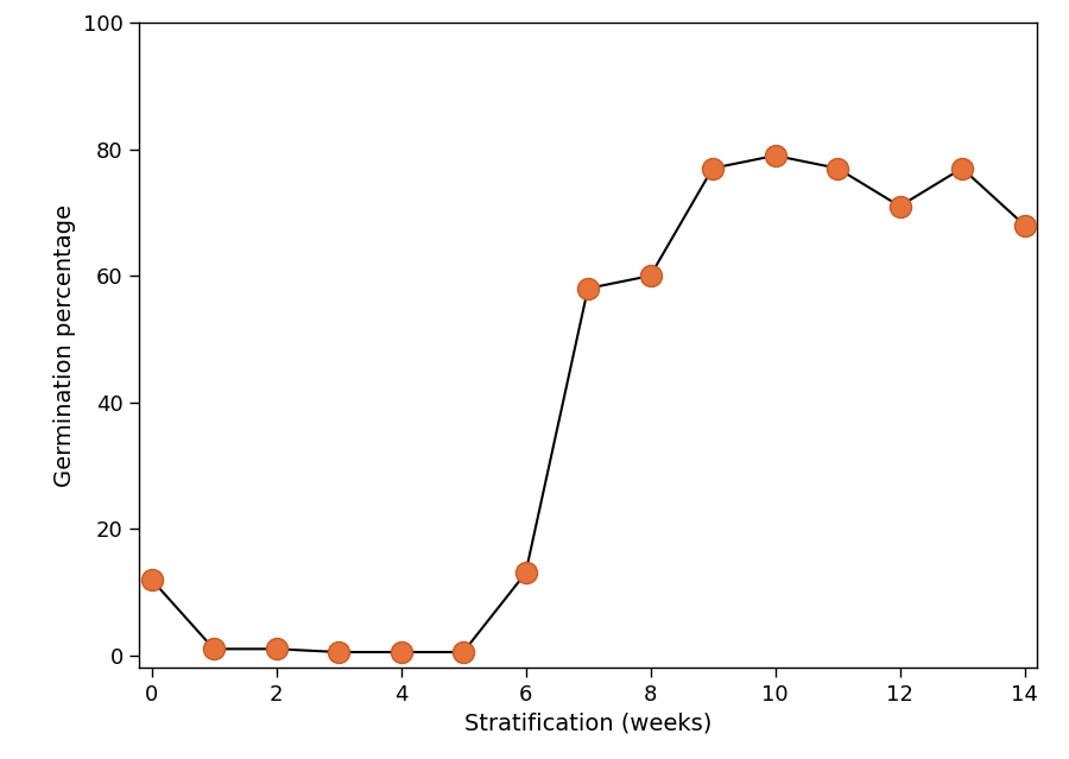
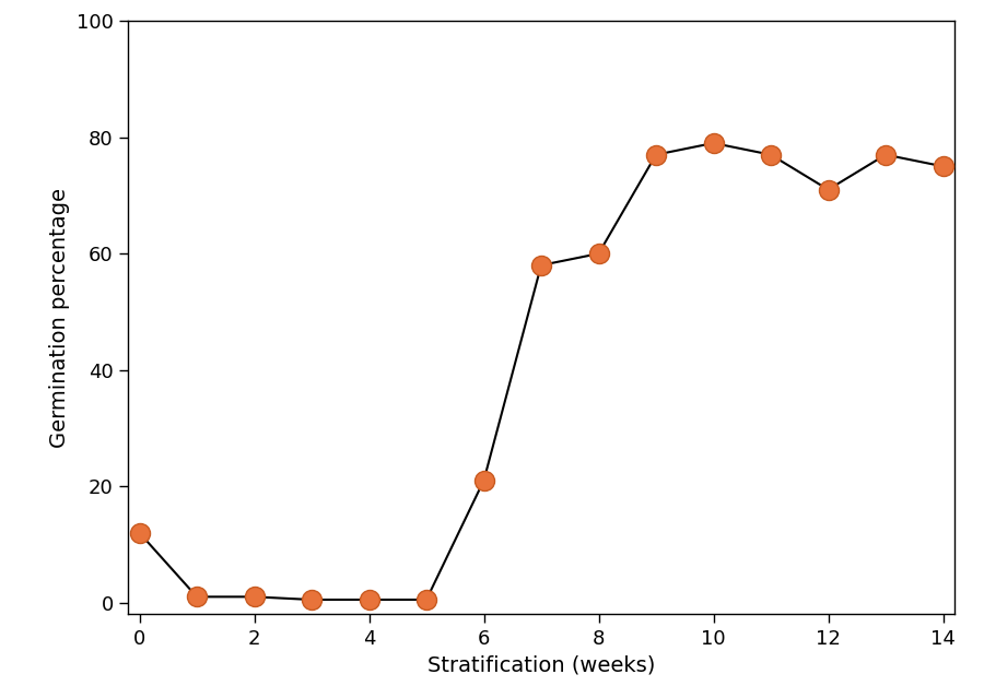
6: 13.0 -> 21.0
14: 68.0 -> 75.0
